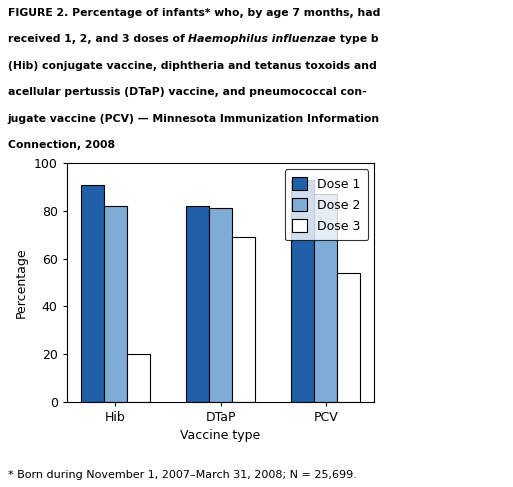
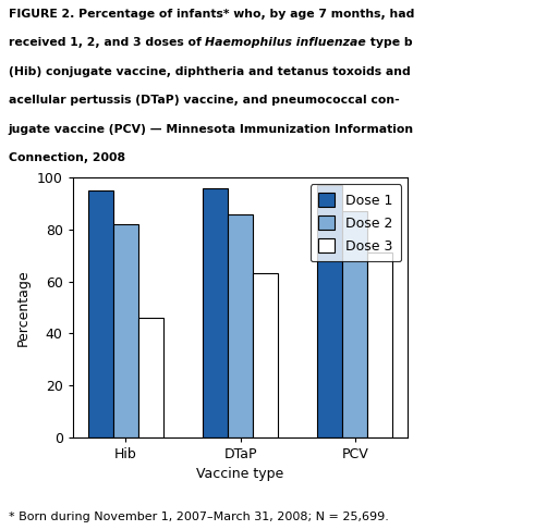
Dose 1/Hib: 91 -> 95
Dose 3/Hib: 20 -> 46
Dose 1/DTaP: 82 -> 96
Dose 2/DTaP: 81 -> 86
Dose 3/DTaP: 69 -> 63
Dose 1/PCV: 93 -> 97
Dose 3/PCV: 54 -> 71
